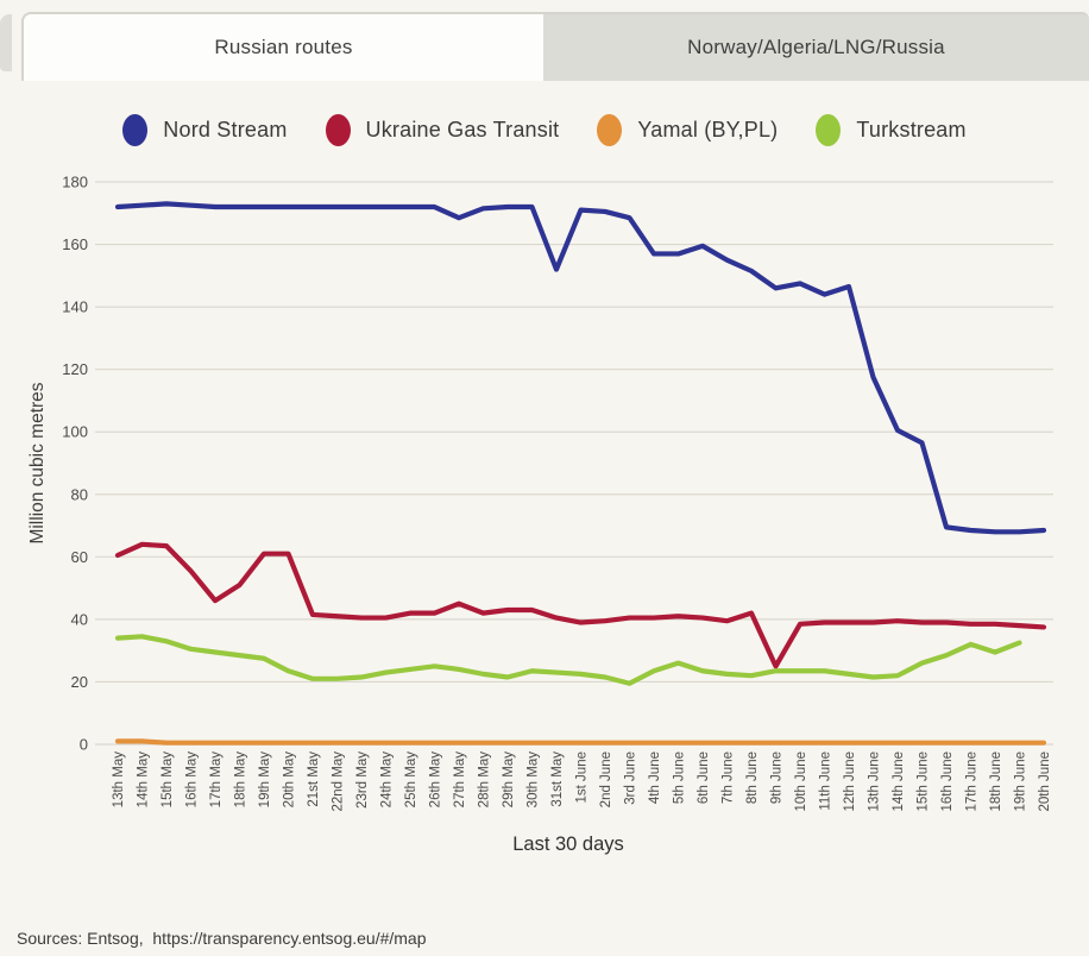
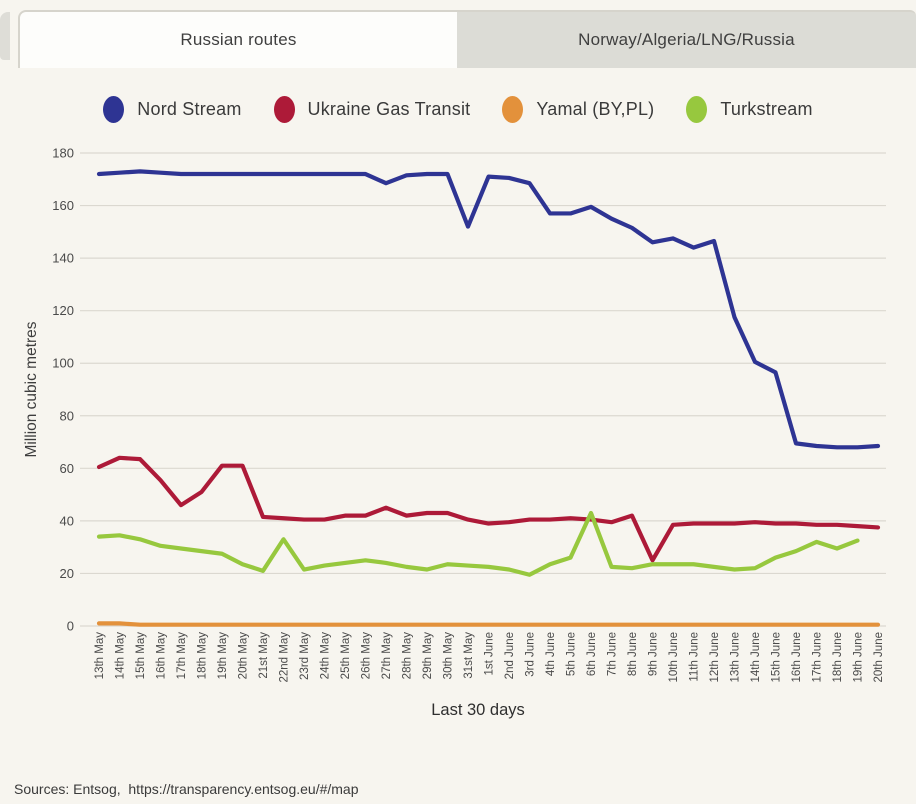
Turkstream/22nd May: 21 -> 33
Turkstream/6th June: 24 -> 43
